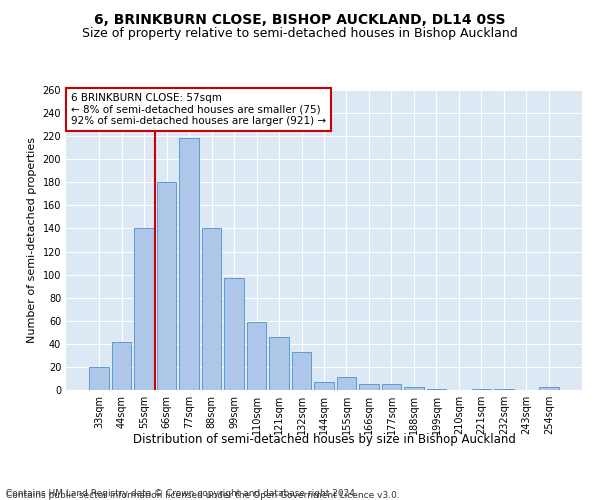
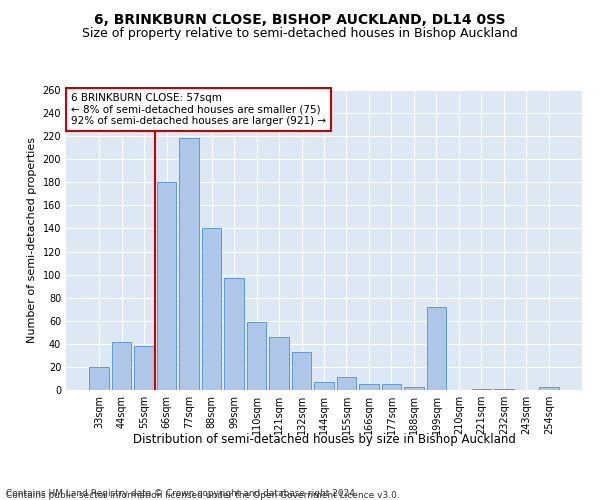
55sqm: 140 -> 38
199sqm: 1 -> 72
